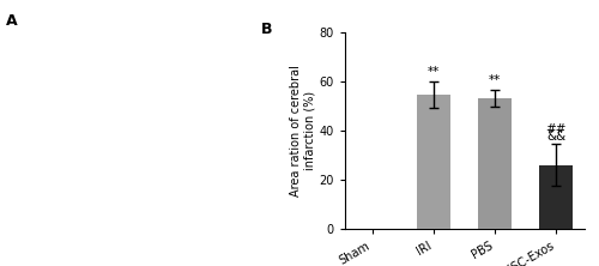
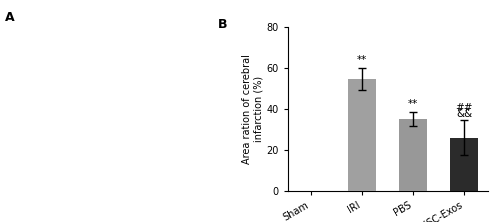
PBS: 53.0 -> 35.0
